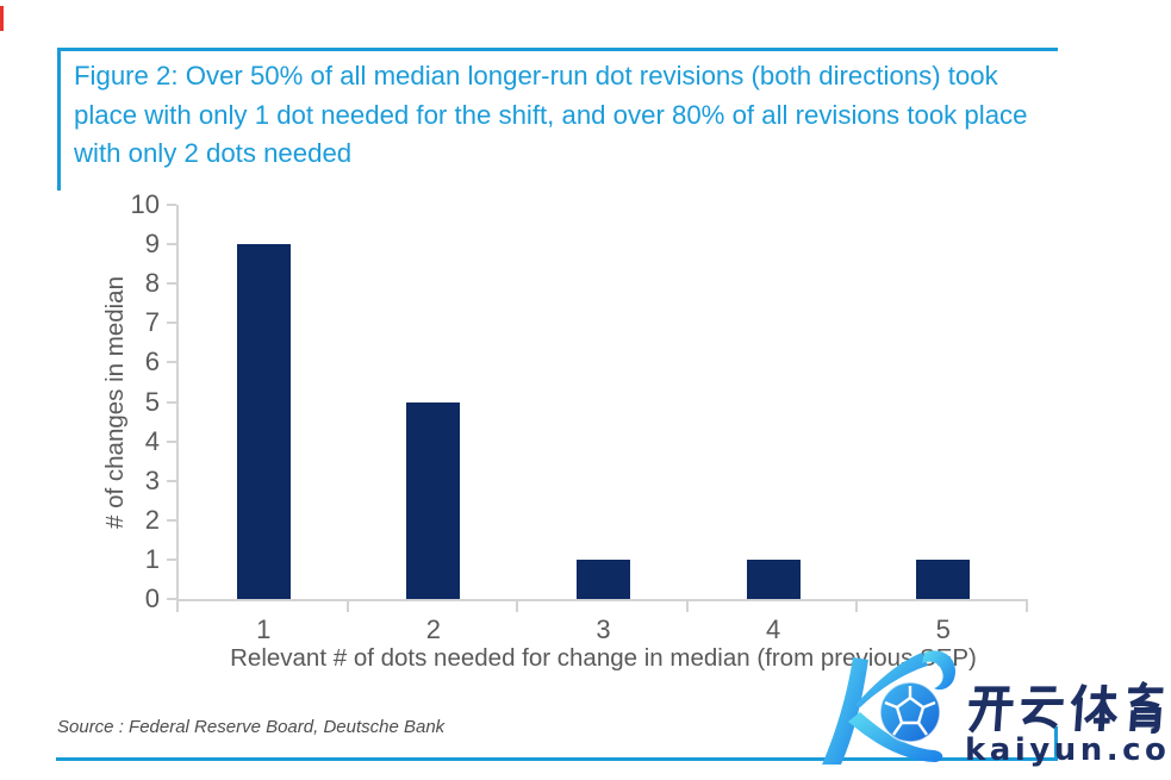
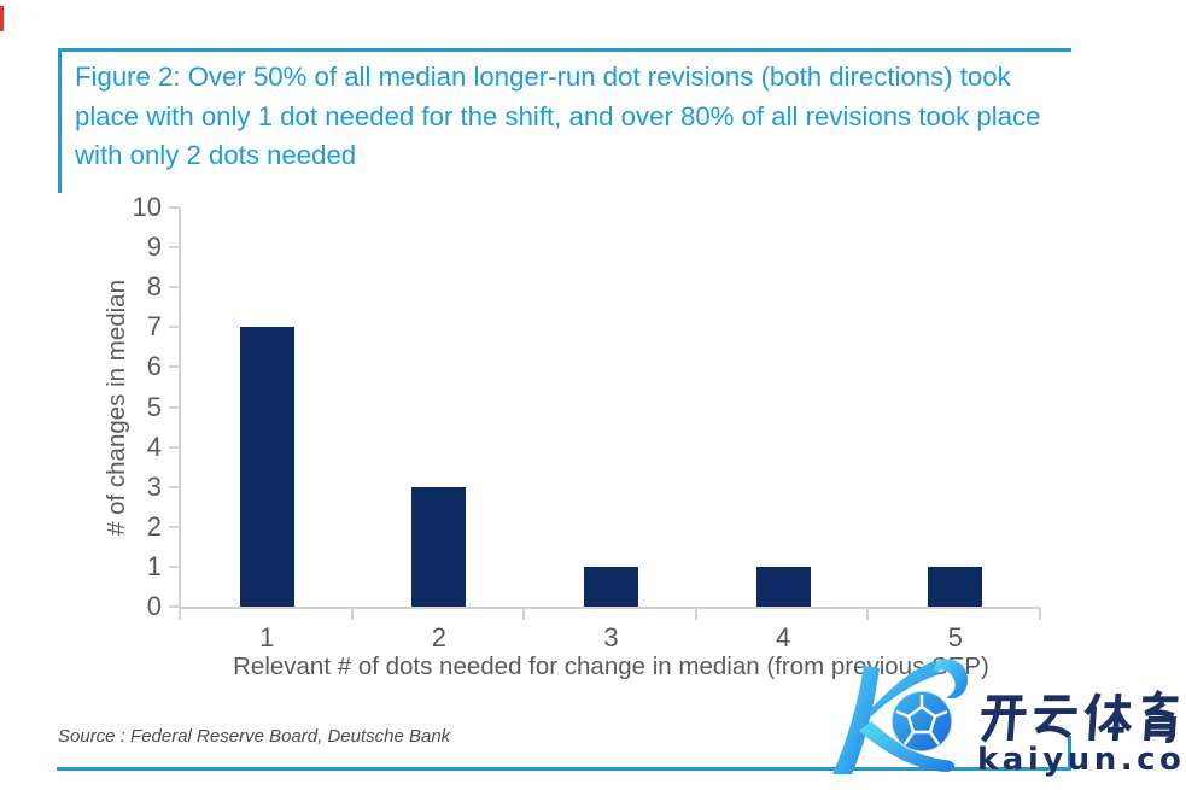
1: 9 -> 7
2: 5 -> 3
